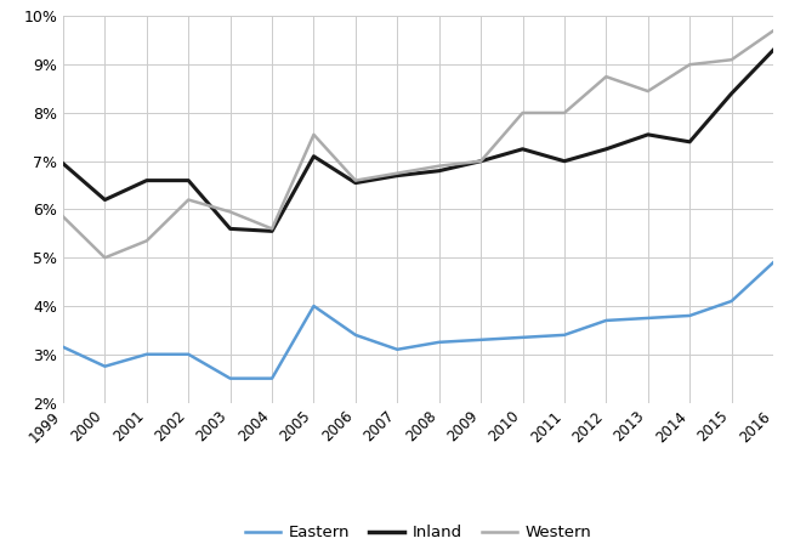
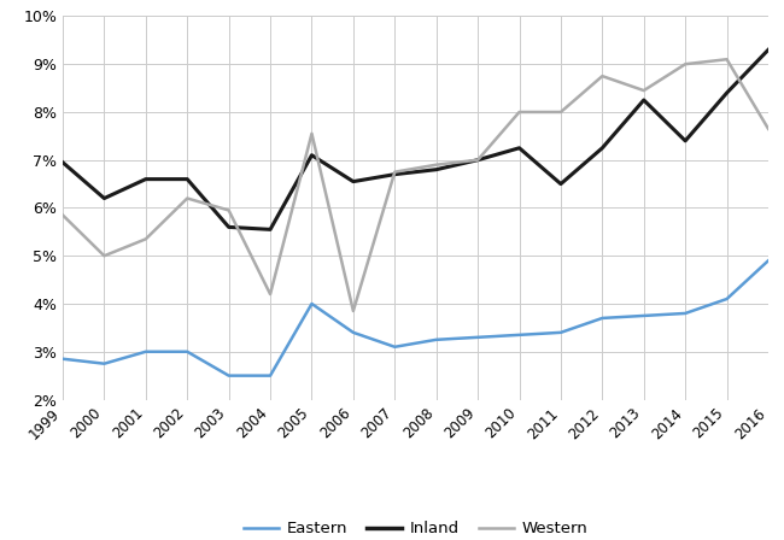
Eastern/1999: 3.15% -> 2.85%
Western/2004: 5.60% -> 4.20%
Western/2006: 6.60% -> 3.85%
Inland/2011: 7.00% -> 6.50%
Inland/2013: 7.55% -> 8.25%
Western/2016: 9.70% -> 7.65%
